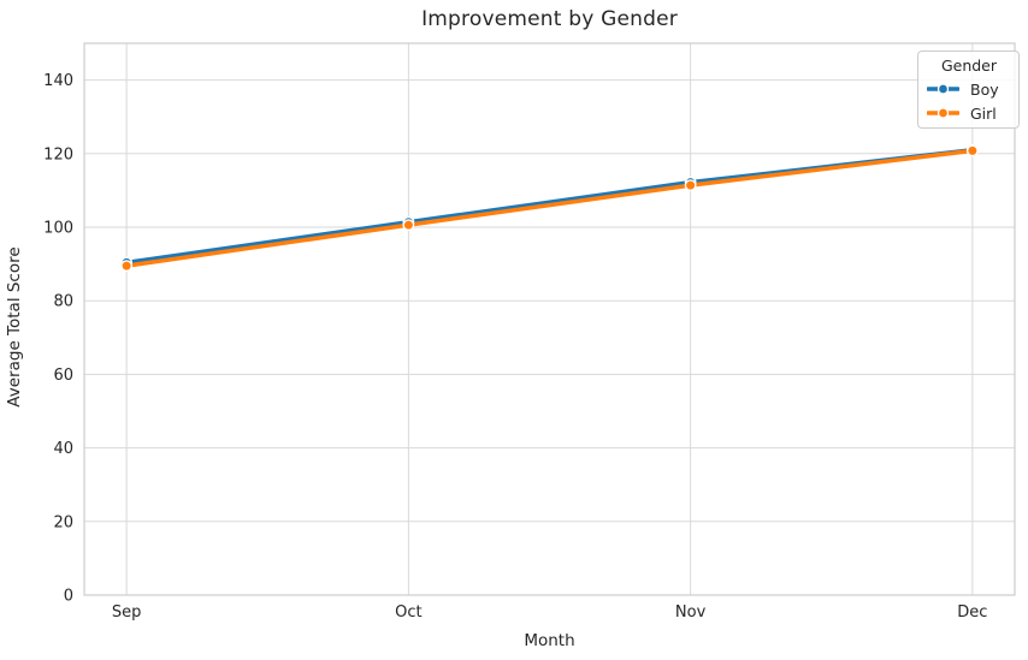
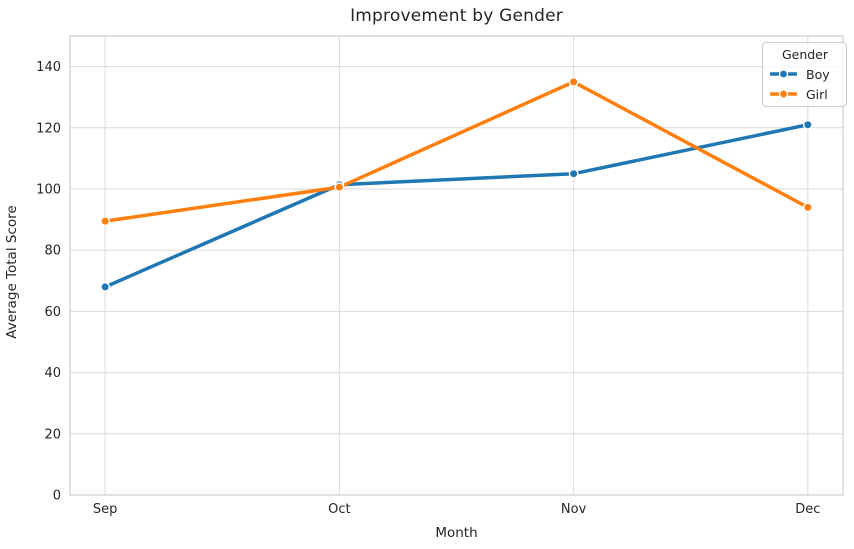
Boy/Sep: 90 -> 68
Boy/Nov: 112 -> 105
Girl/Nov: 111 -> 135
Girl/Dec: 121 -> 94
